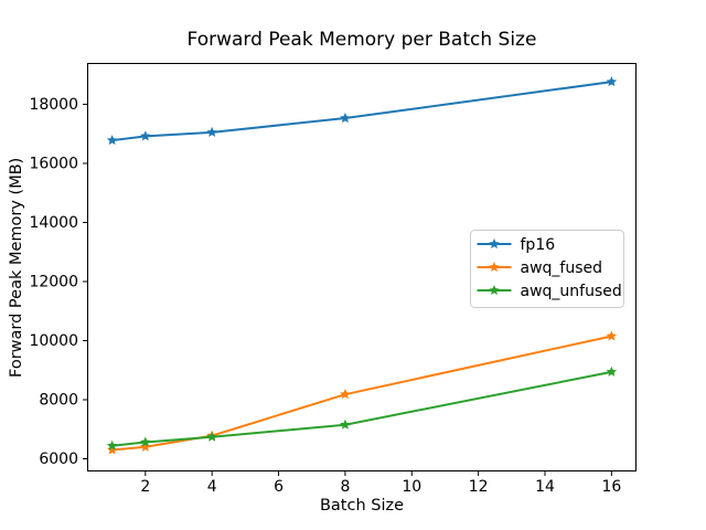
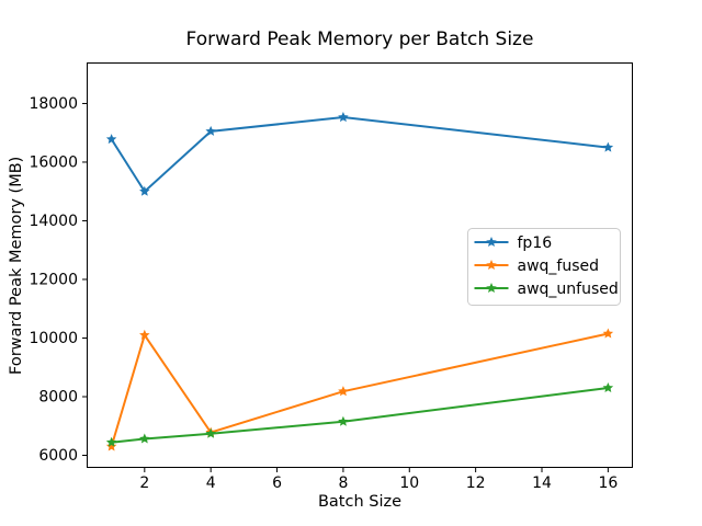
fp16/2: 16900 -> 15000
awq_fused/2: 6400 -> 10100
fp16/16: 18800 -> 16500
awq_unfused/16: 8900 -> 8300
